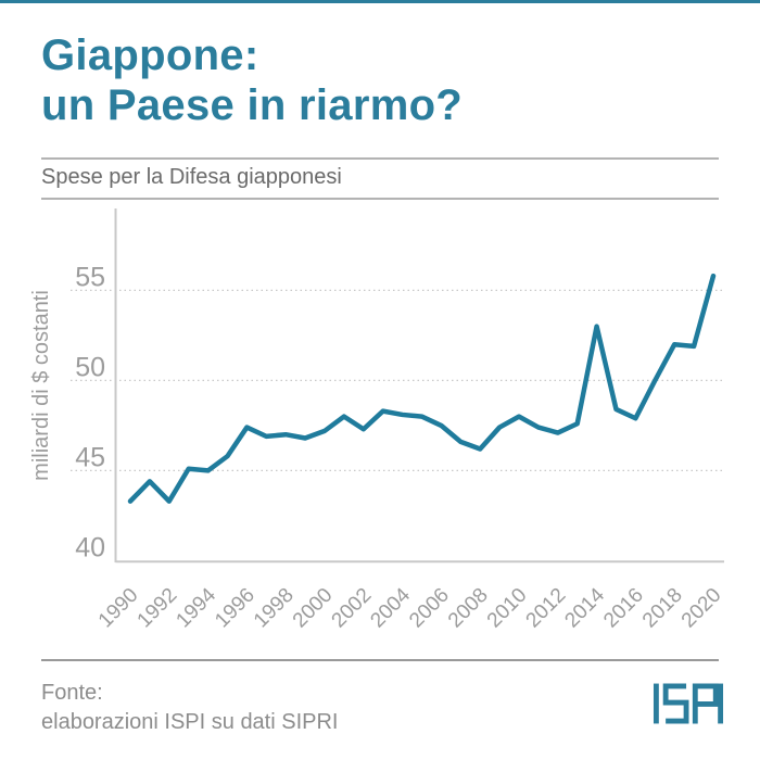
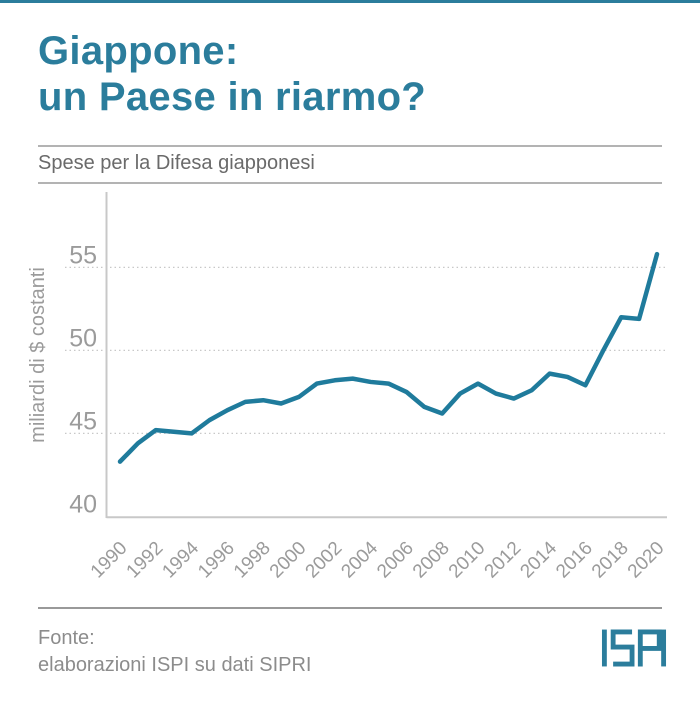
1992: 43.3 -> 45.2
1996: 47.4 -> 46.4
2002: 47.3 -> 48.2
2014: 53.0 -> 48.6
